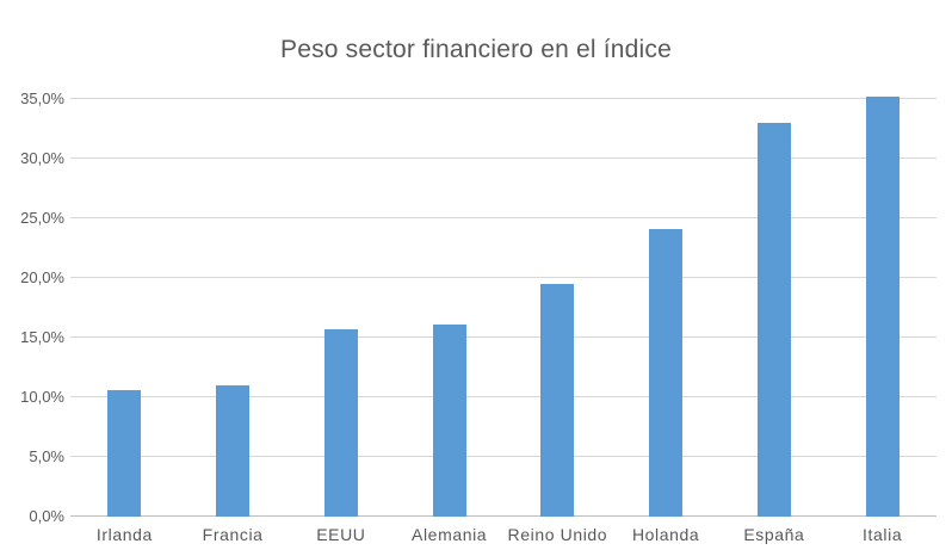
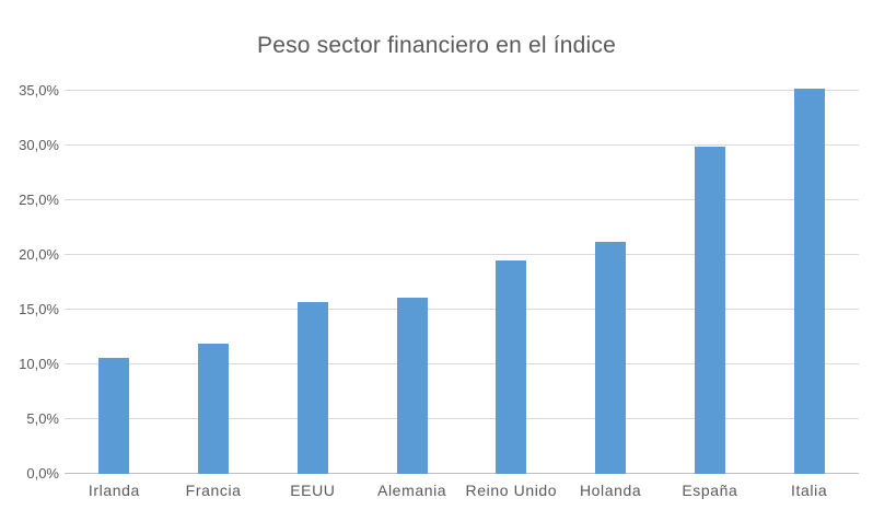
Francia: 11,0% -> 11,9%
Holanda: 24,1% -> 21,2%
España: 33,0% -> 29,9%
